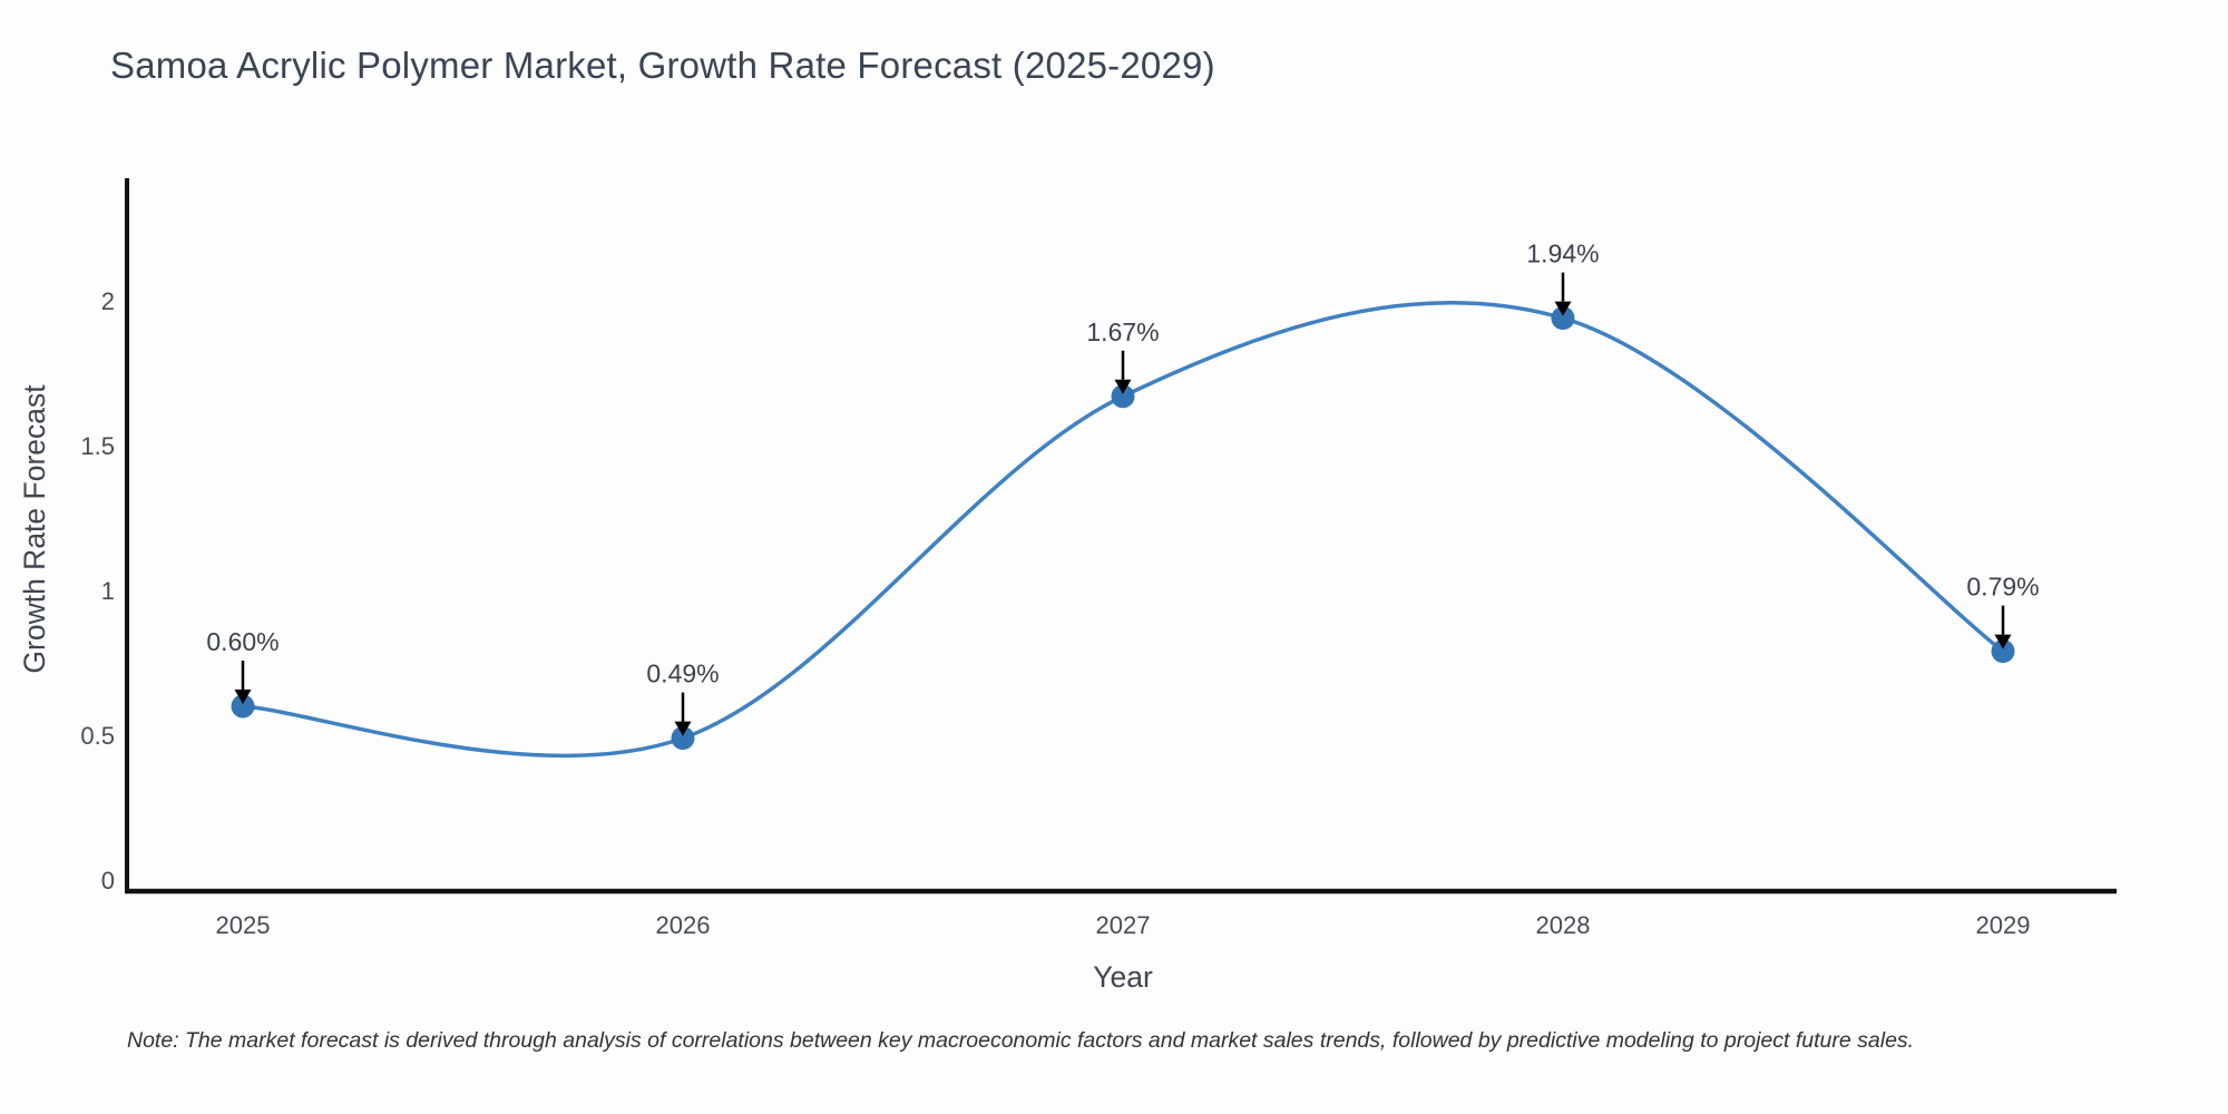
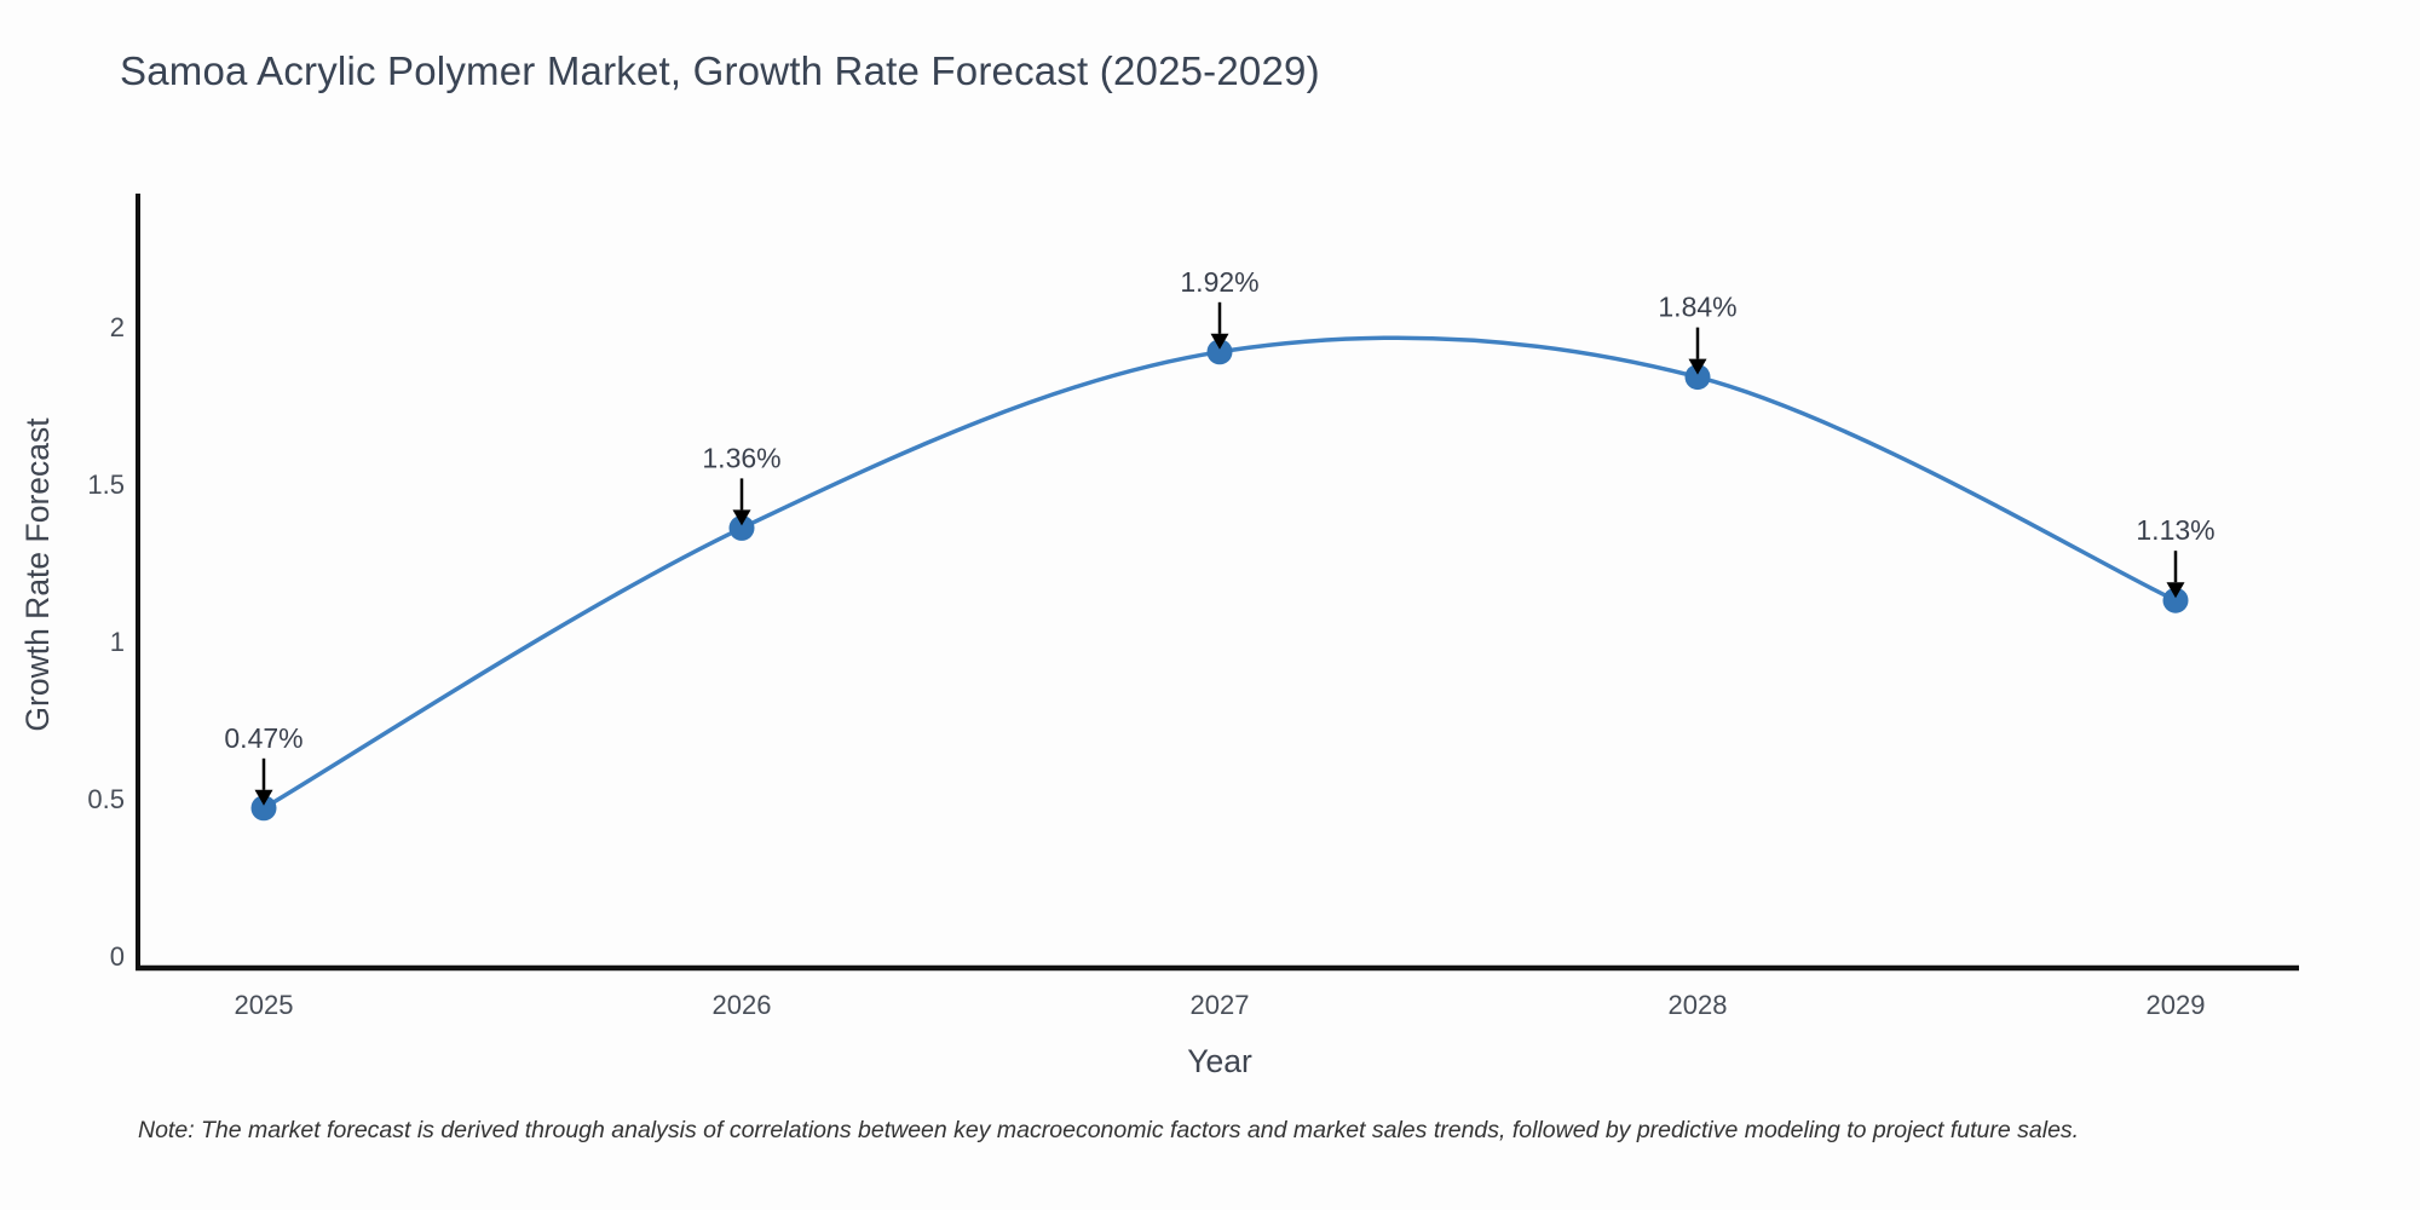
2025: 0.60% -> 0.47%
2026: 0.49% -> 1.36%
2027: 1.67% -> 1.92%
2028: 1.94% -> 1.84%
2029: 0.79% -> 1.13%
